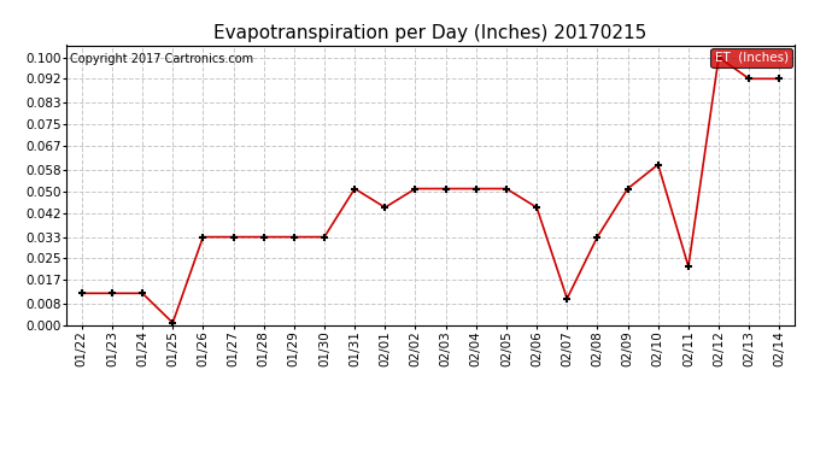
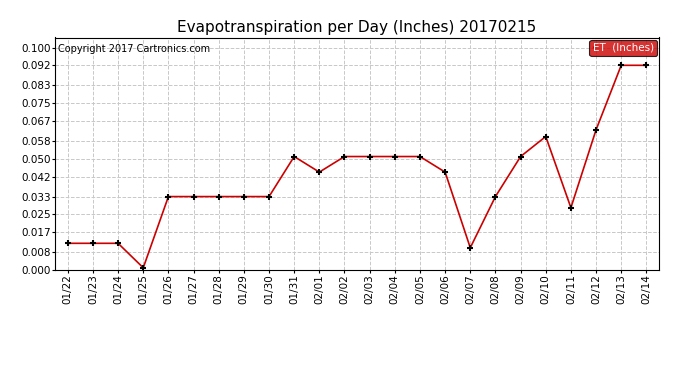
02/11: 0.022 -> 0.028
02/12: 0.100 -> 0.063
